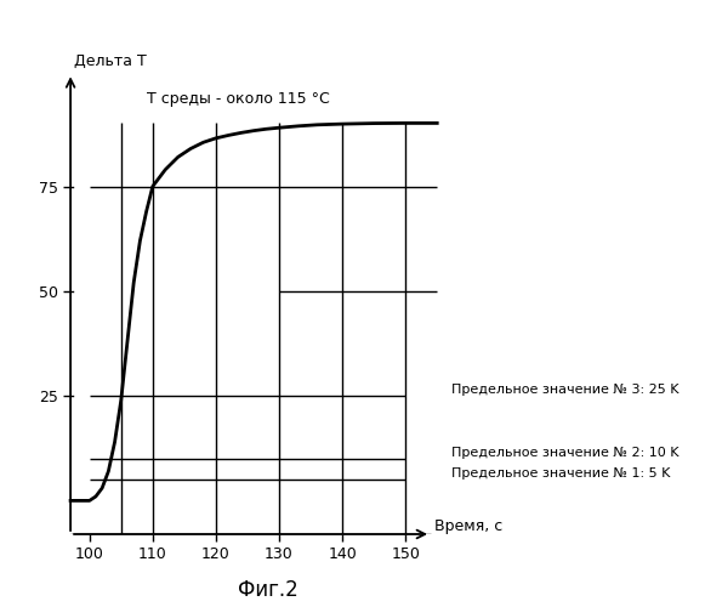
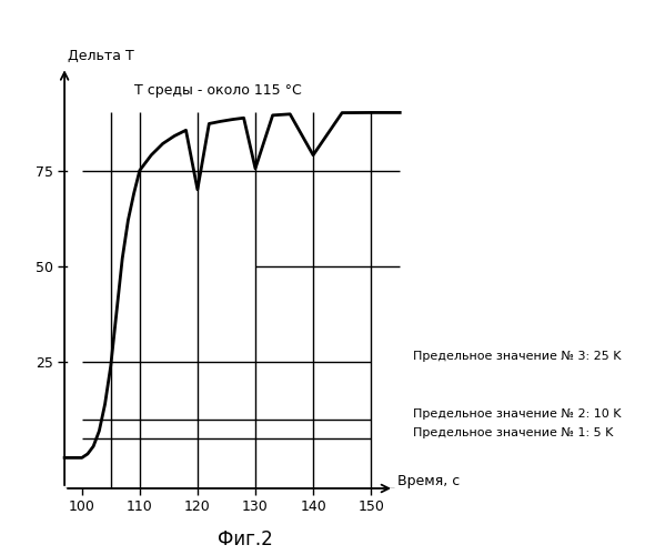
120: 86.5 -> 70.0
130: 89.0 -> 75.5
140: 89.9 -> 79.0
